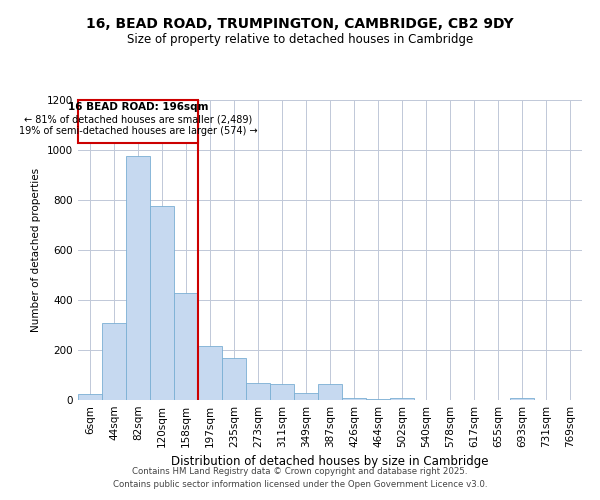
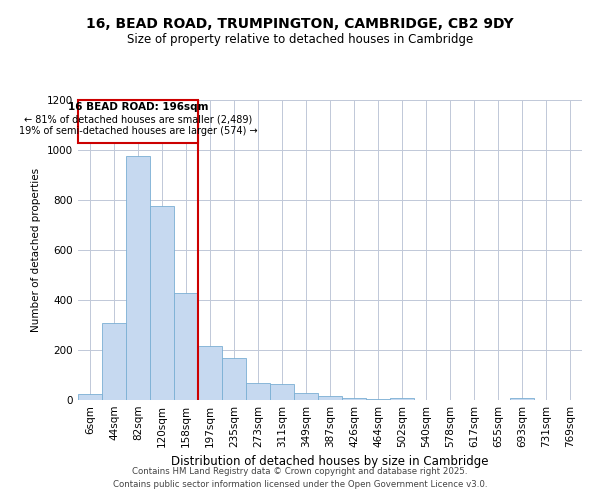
387sqm: 65 -> 15
